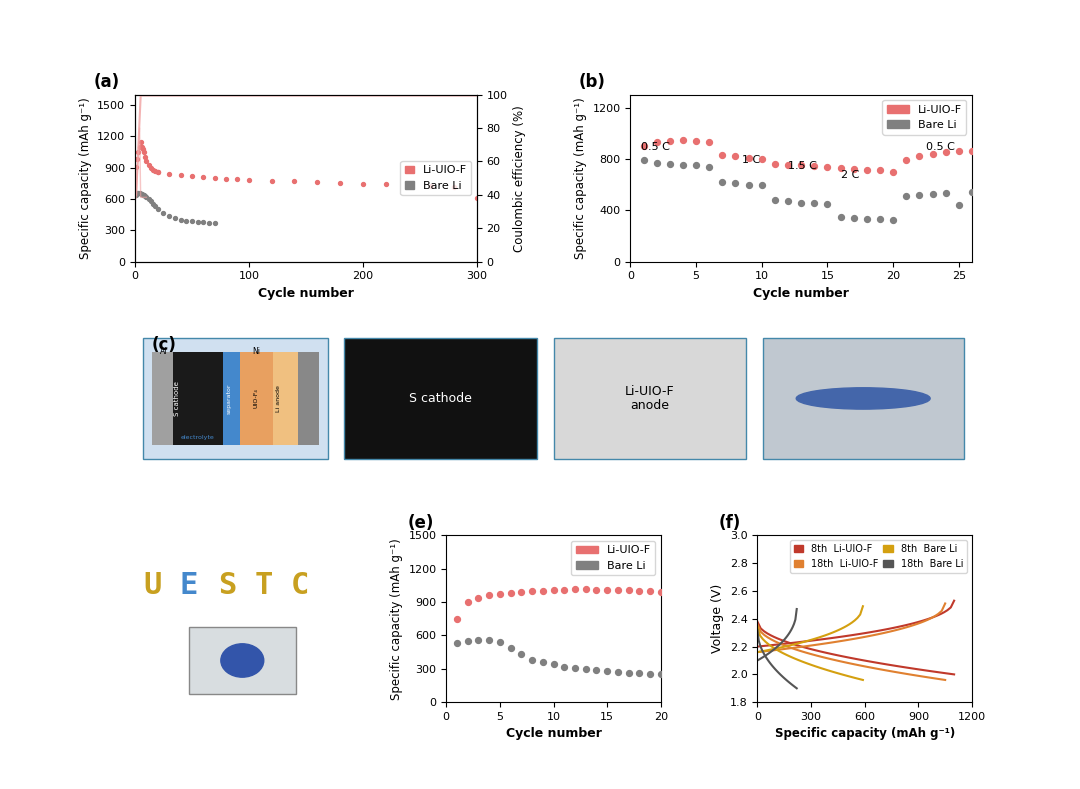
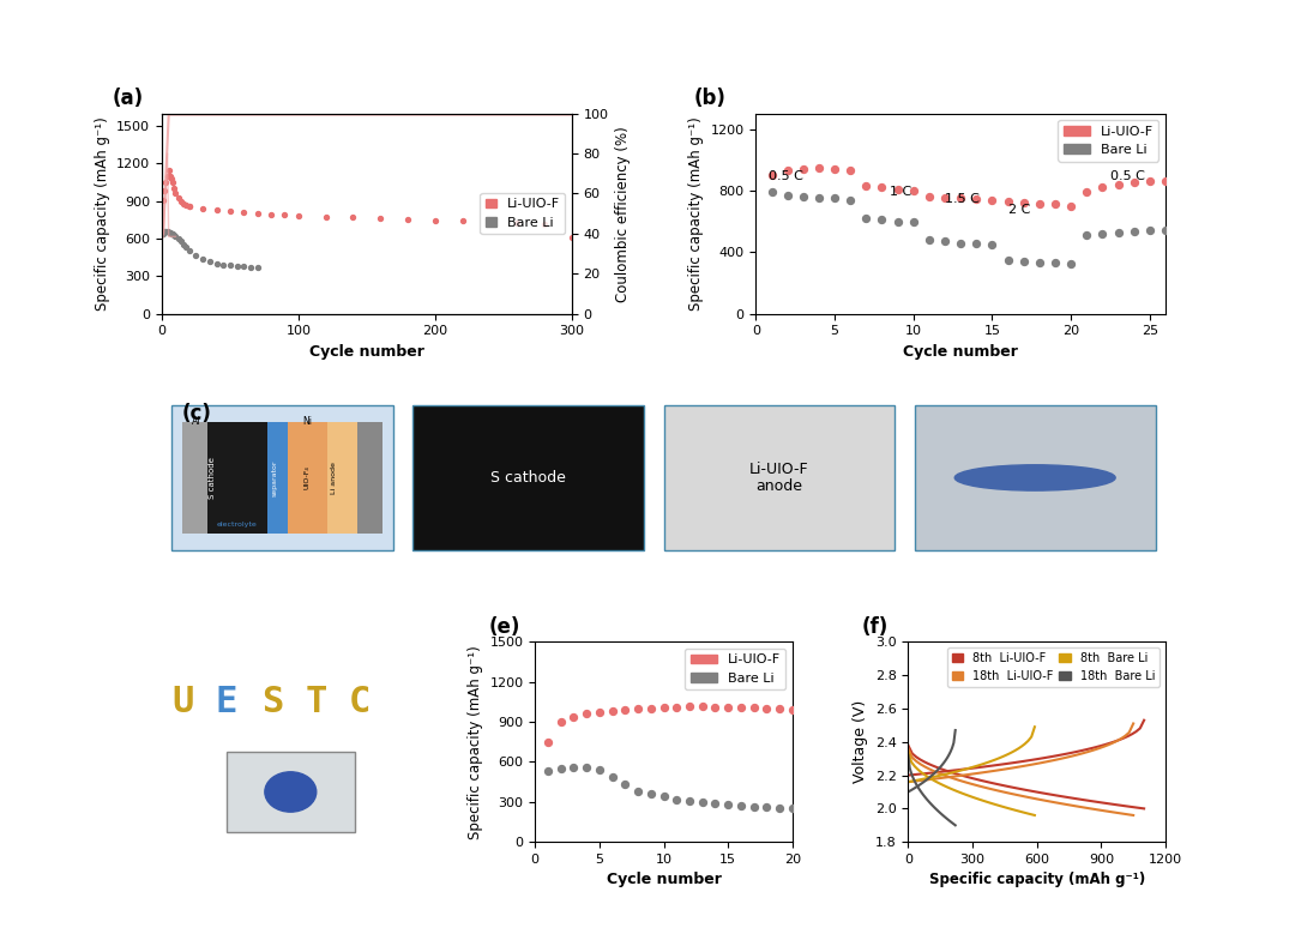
Bare Li/25: 440 -> 540
